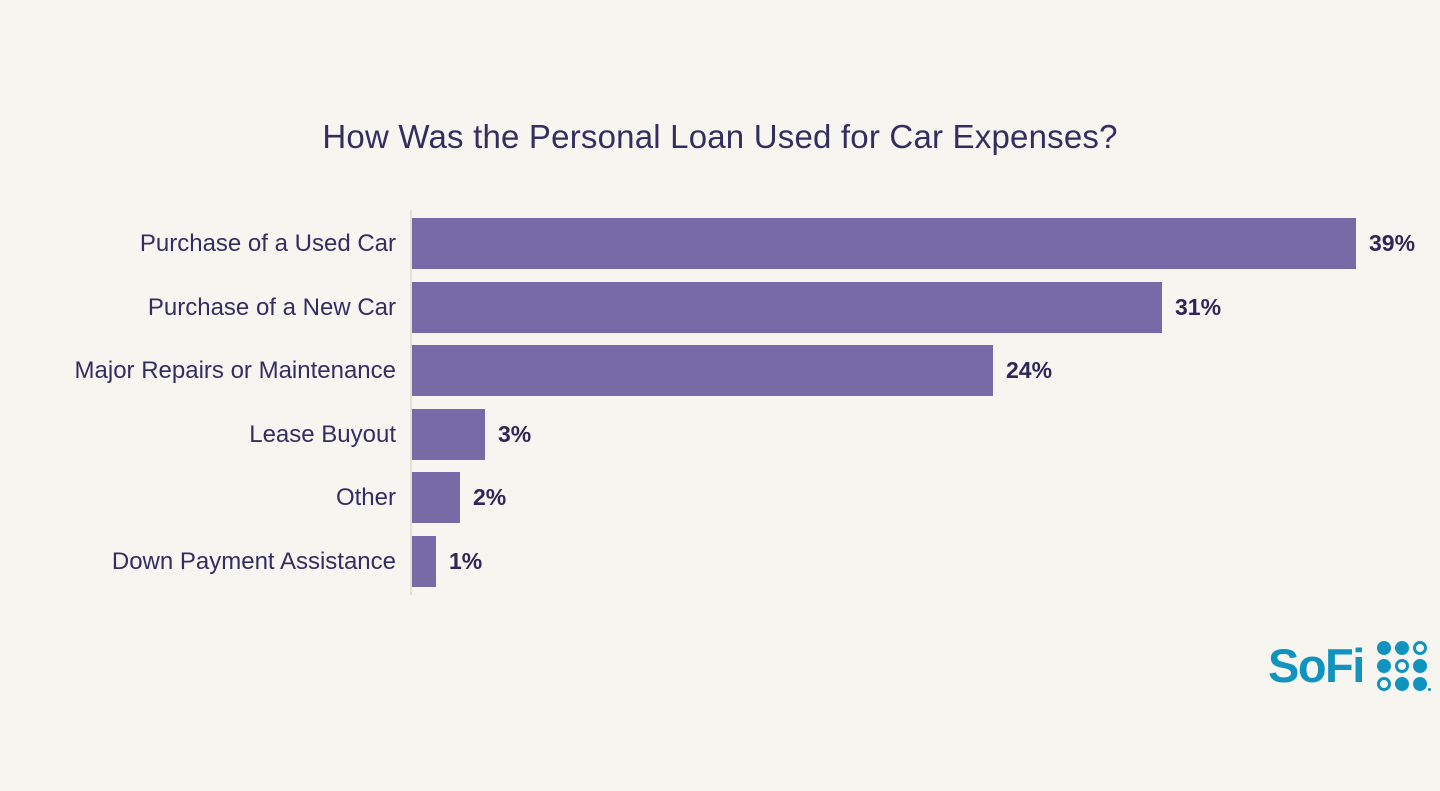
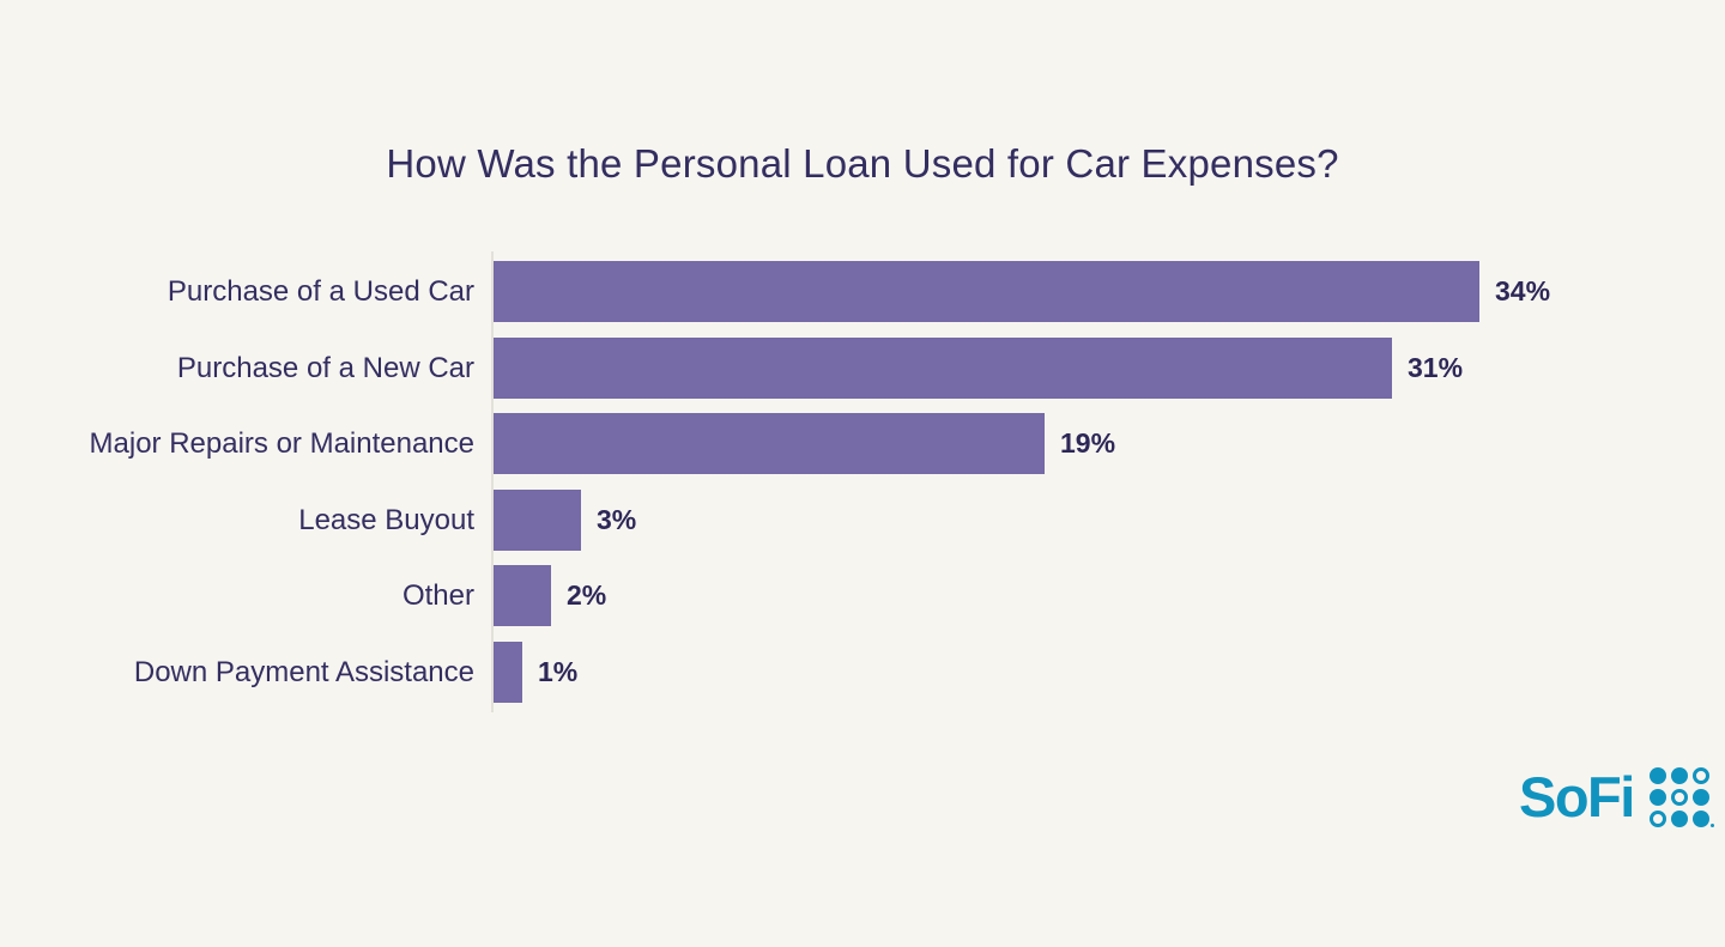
Purchase of a Used Car: 39% -> 34%
Major Repairs or Maintenance: 24% -> 19%
